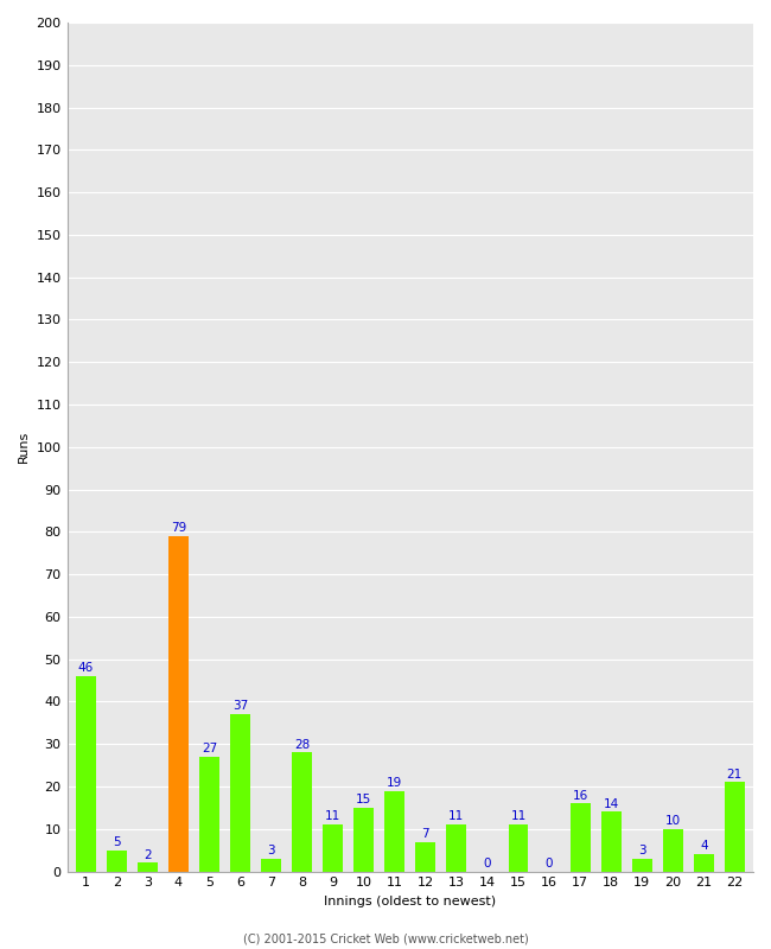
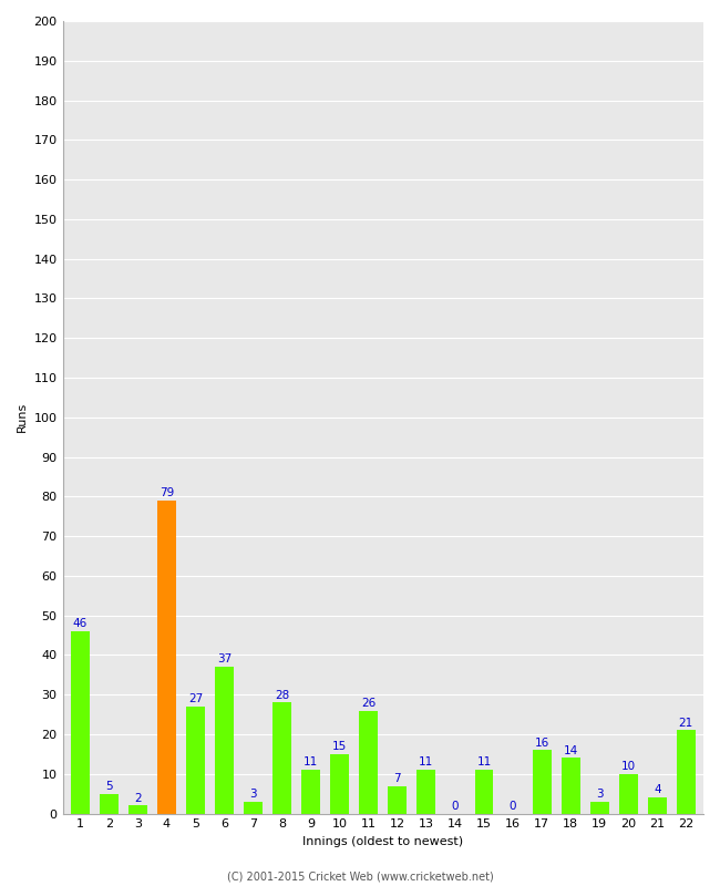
11: 19 -> 26
